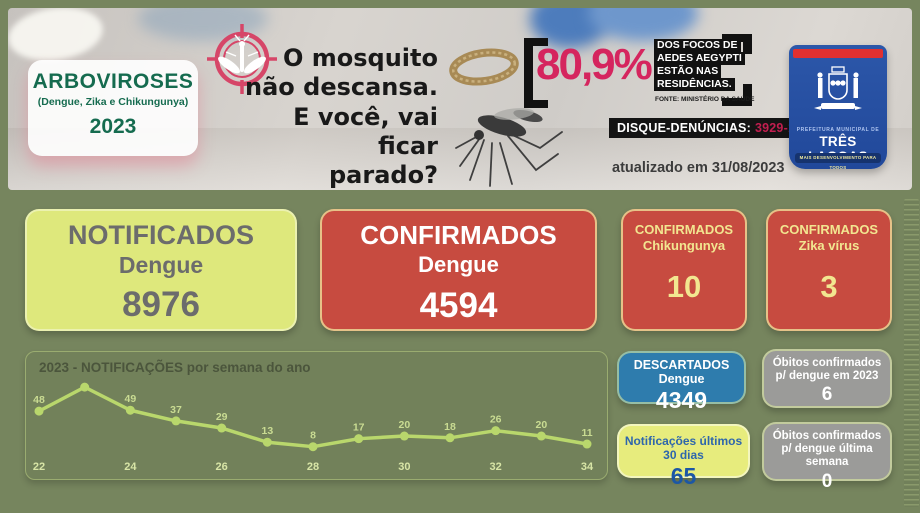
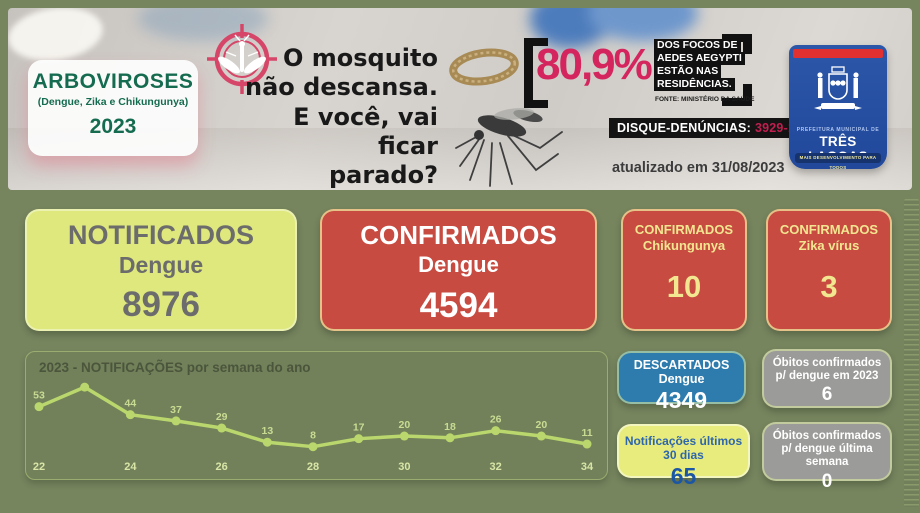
22: 48 -> 53
24: 49 -> 44
